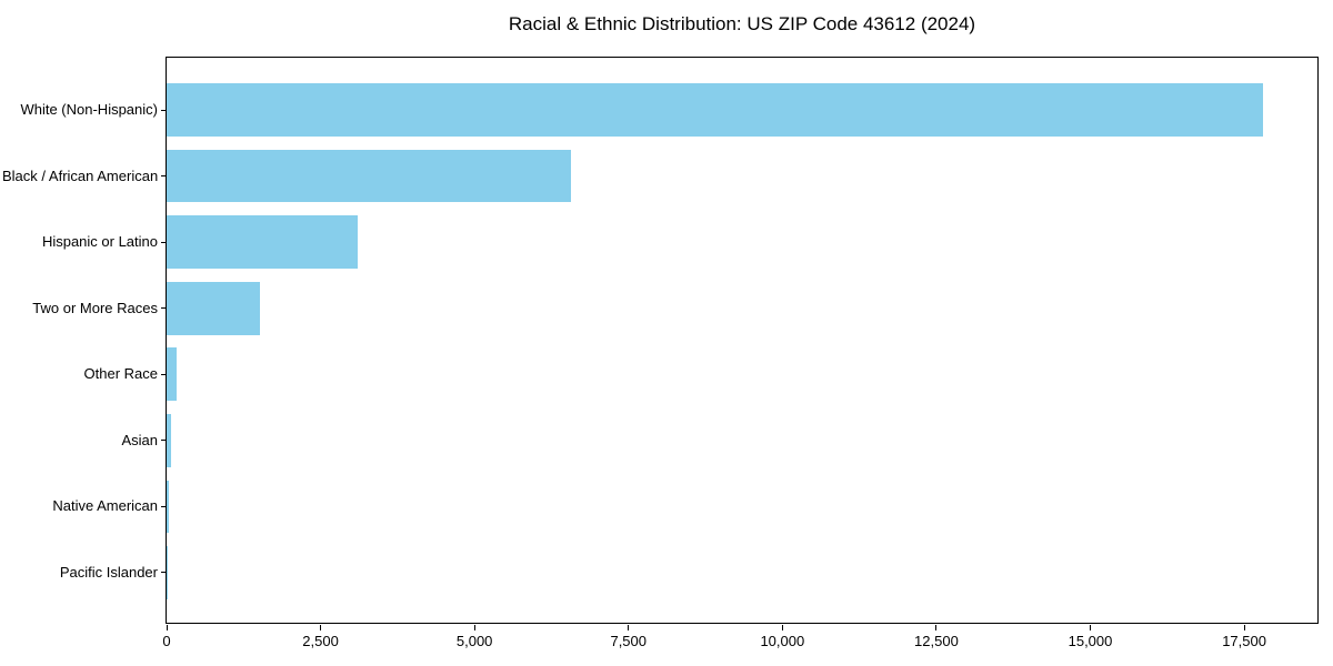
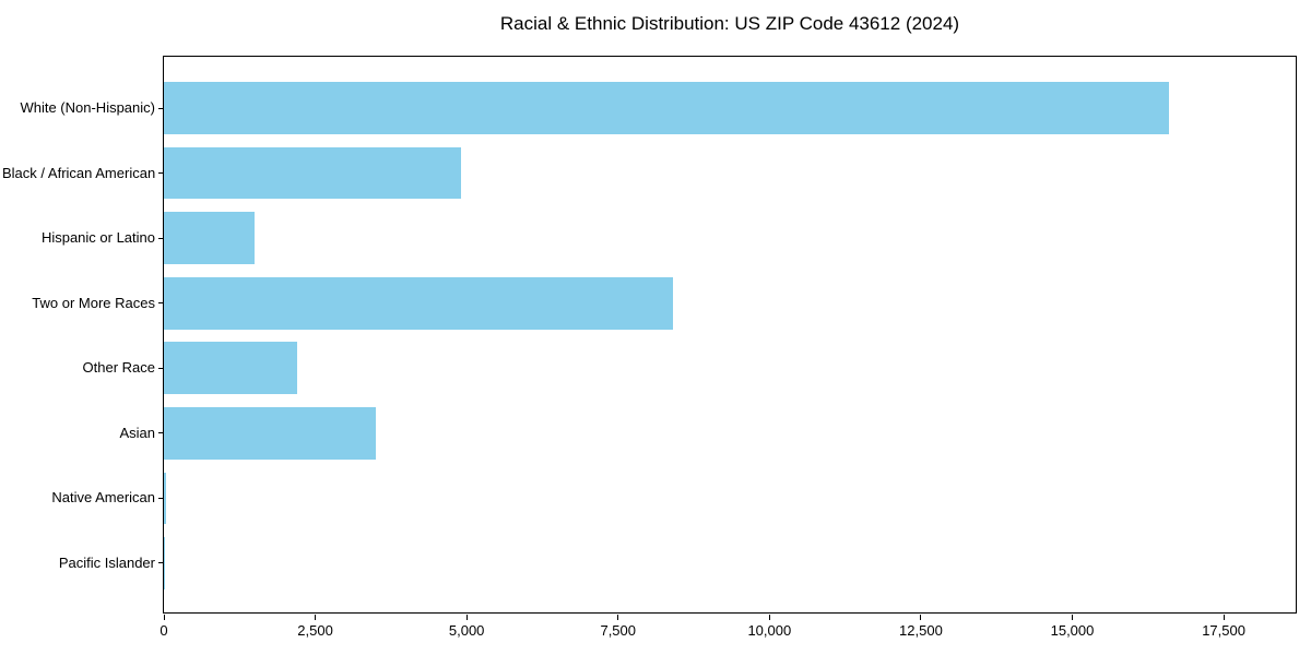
White (Non-Hispanic): 17800 -> 16600
Black / African American: 6600 -> 4900
Hispanic or Latino: 3100 -> 1500
Two or More Races: 1500 -> 8400
Other Race: 200 -> 2200
Asian: 100 -> 3500
